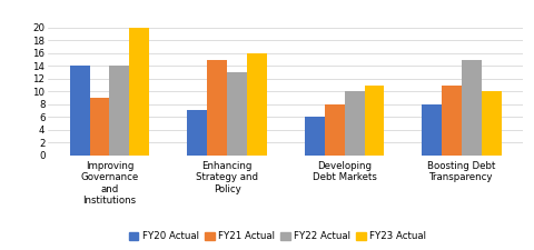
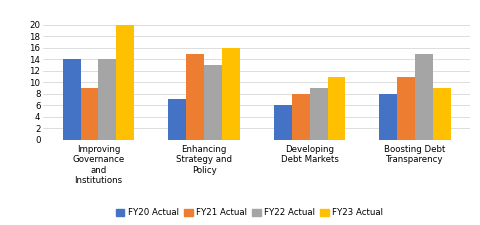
FY22 Actual/Developing Debt Markets: 10 -> 9
FY23 Actual/Boosting Debt Transparency: 10 -> 9
